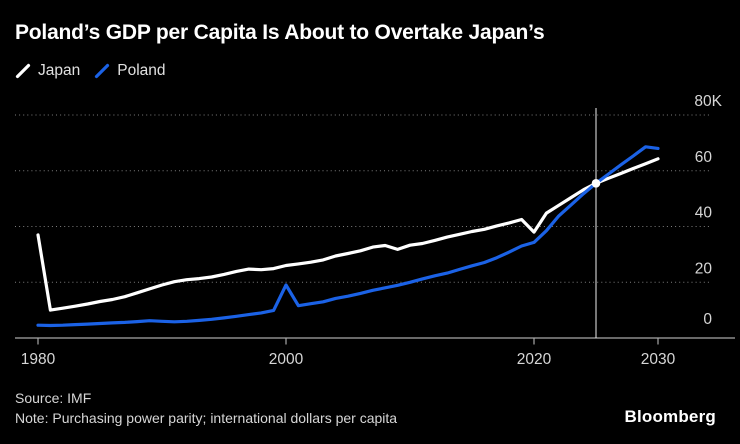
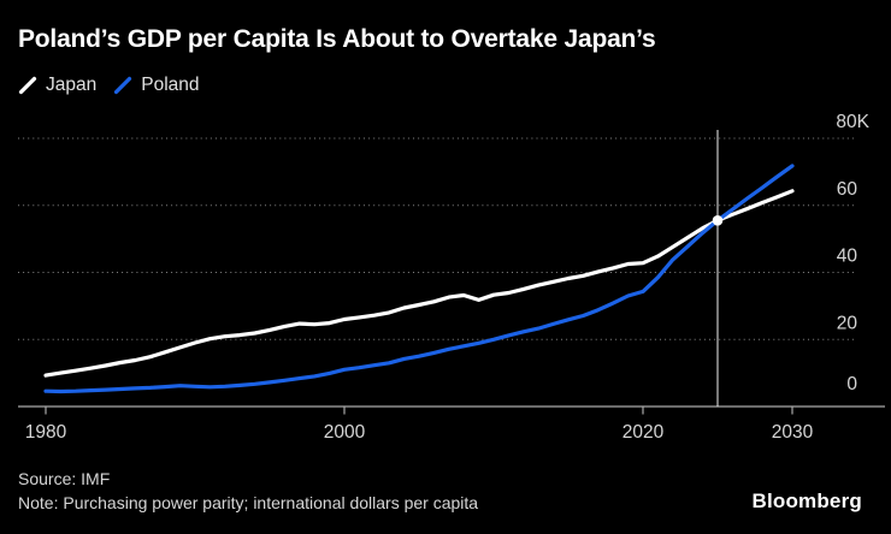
Japan/1980: 37K -> 9K
Poland/2000: 19K -> 11K
Japan/2020: 38K -> 43K
Poland/2030: 68K -> 72K
